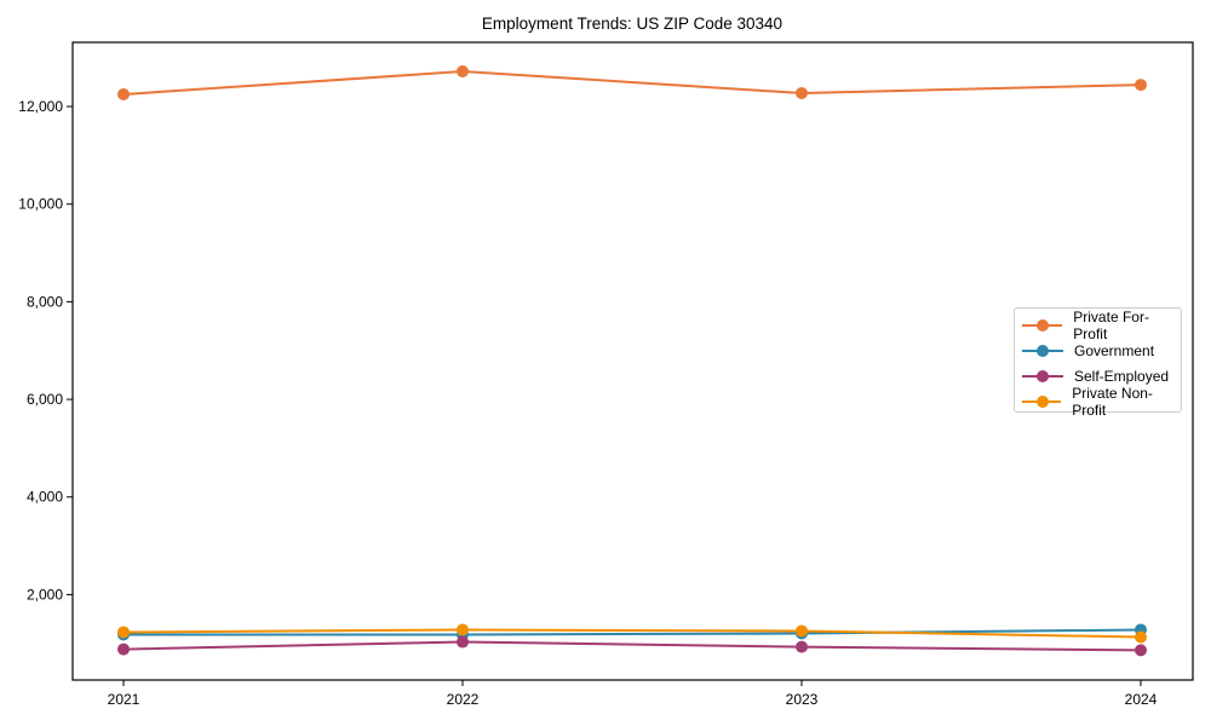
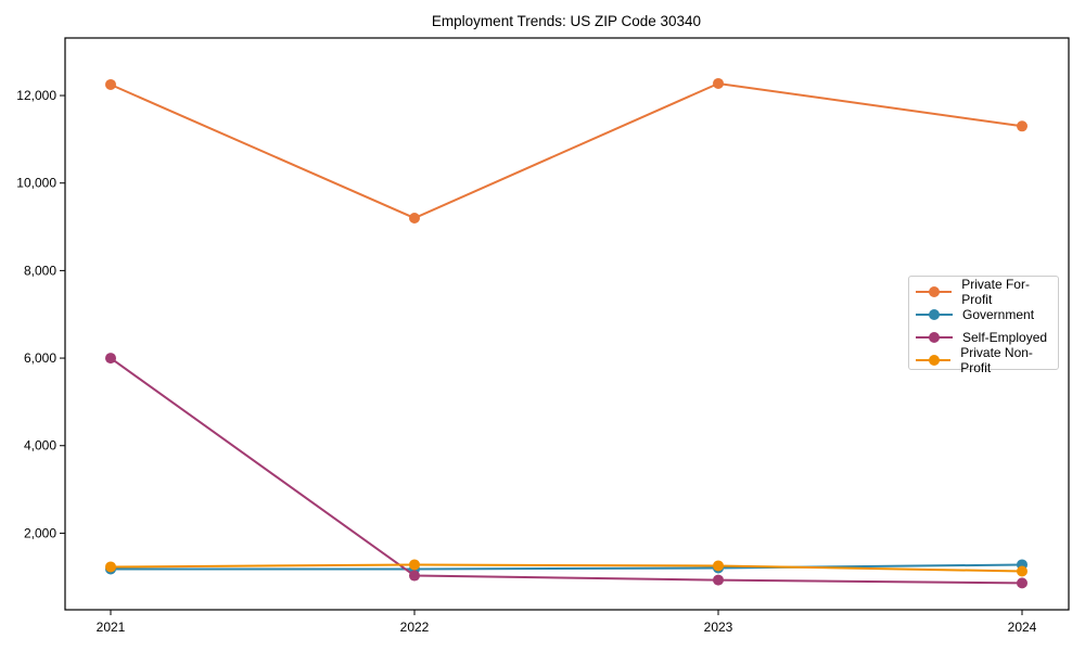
Self-Employed/2021: 900 -> 6000
Private For-Profit/2022: 12700 -> 9200
Private For-Profit/2024: 12400 -> 11300
